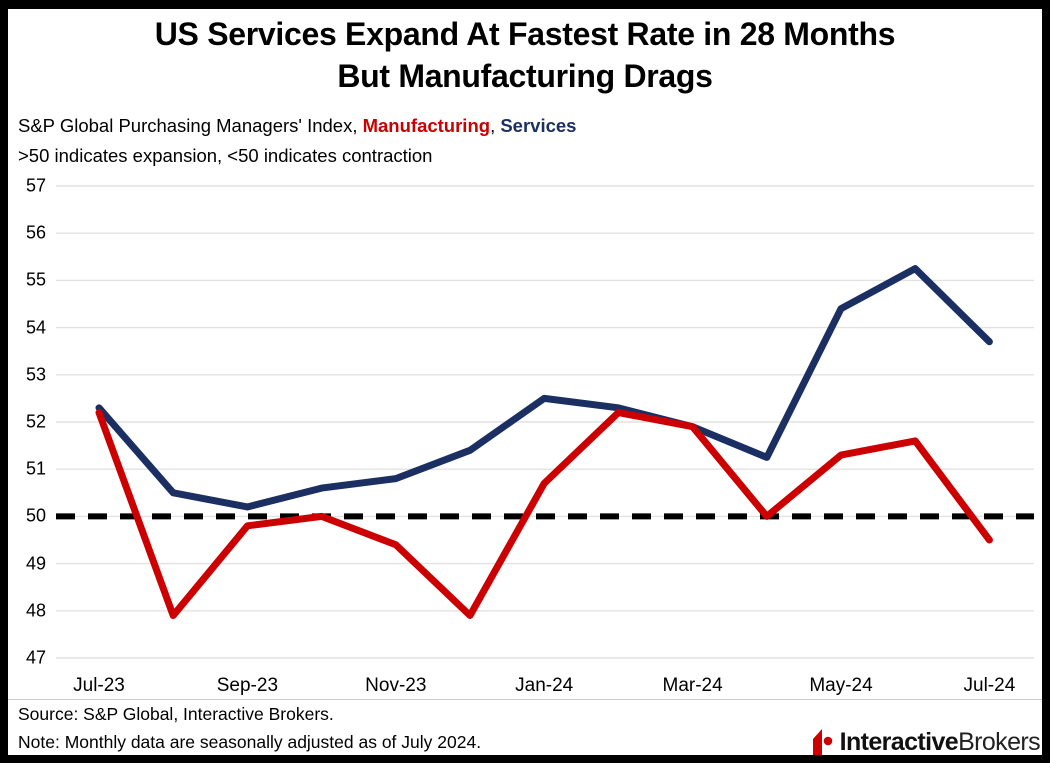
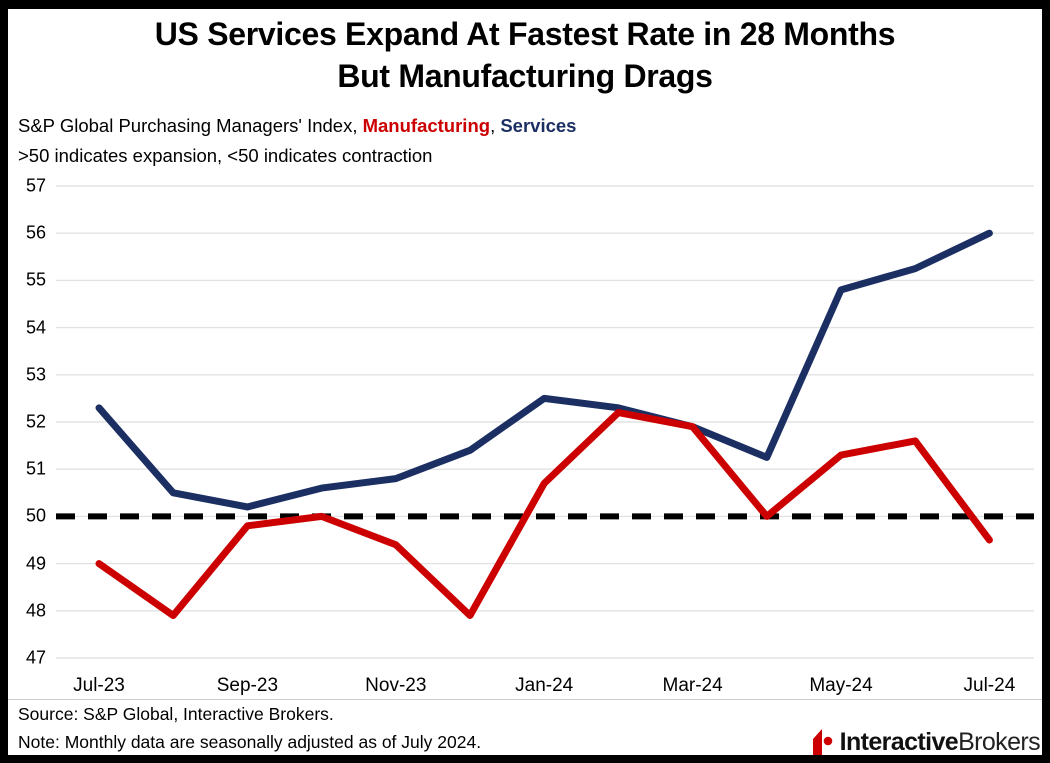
Manufacturing/Jul-23: 52.2 -> 49.0
Services/May-24: 54.4 -> 54.8
Services/Jul-24: 53.7 -> 56.0
